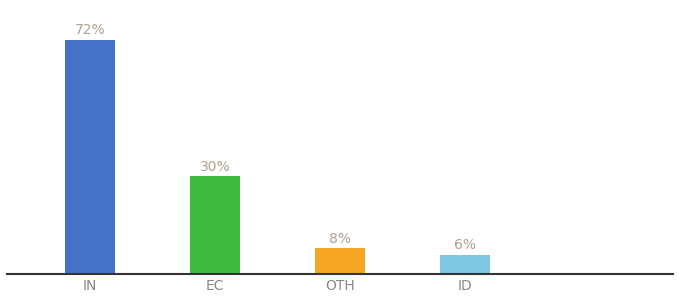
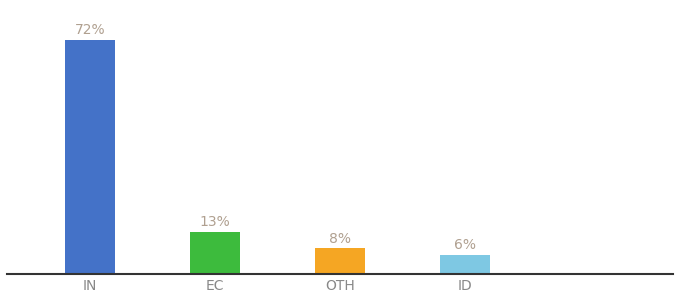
EC: 30% -> 13%
